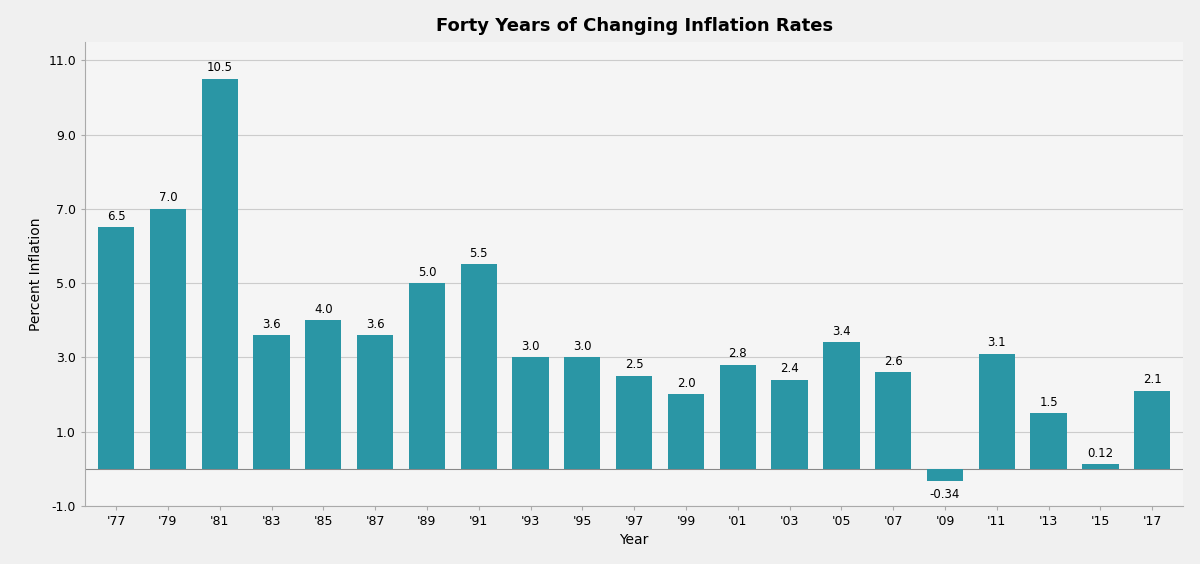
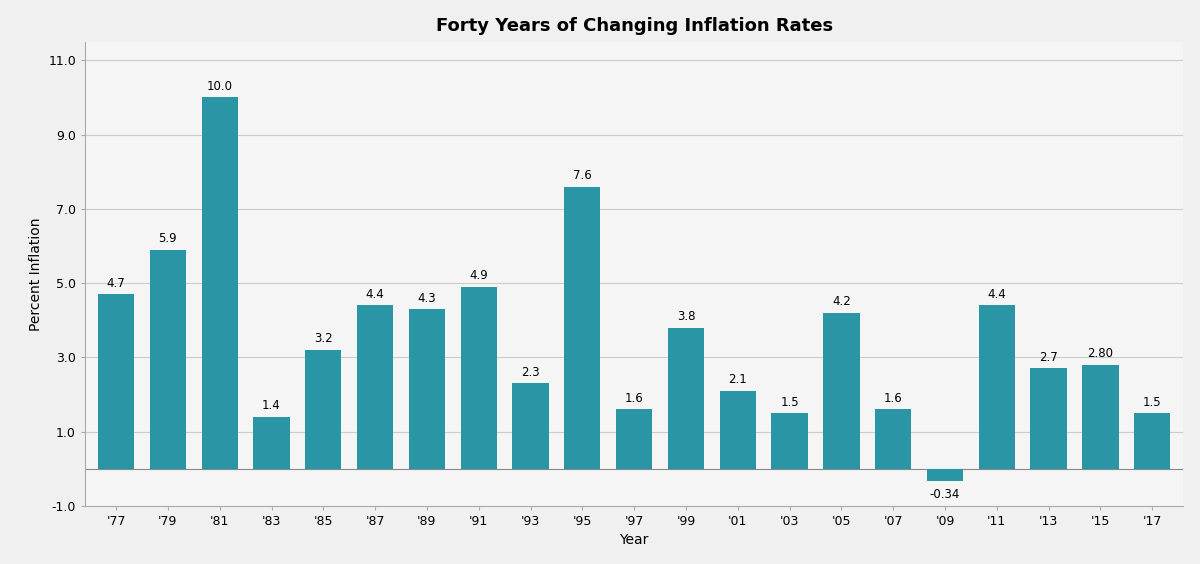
'77: 6.5 -> 4.7
'79: 7.0 -> 5.9
'81: 10.5 -> 10.0
'83: 3.6 -> 1.4
'85: 4.0 -> 3.2
'87: 3.6 -> 4.4
'89: 5.0 -> 4.3
'91: 5.5 -> 4.9
'93: 3.0 -> 2.3
'95: 3.0 -> 7.6
'97: 2.5 -> 1.6
'99: 2.0 -> 3.8
'01: 2.8 -> 2.1
'03: 2.4 -> 1.5
'05: 3.4 -> 4.2
'07: 2.6 -> 1.6
'11: 3.1 -> 4.4
'13: 1.5 -> 2.7
'15: 0.12 -> 2.80
'17: 2.1 -> 1.5
